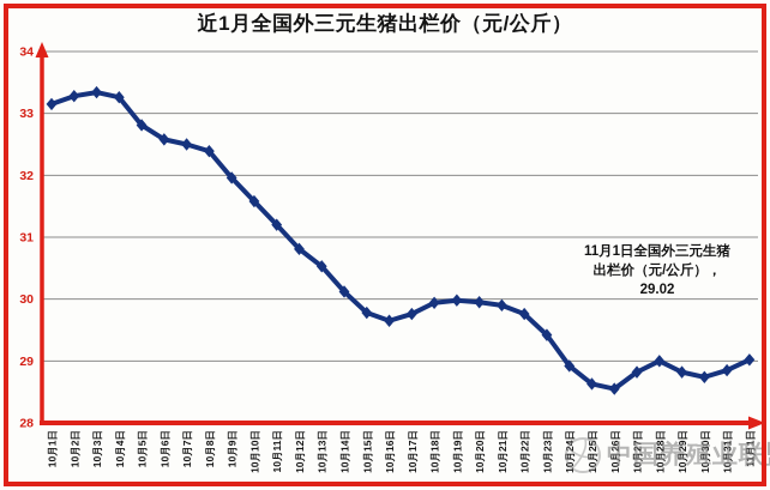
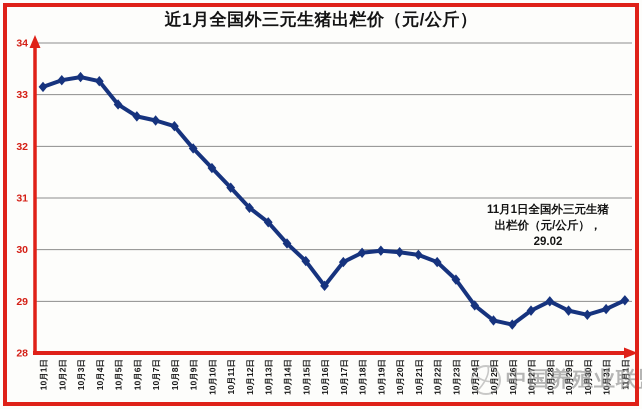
10月16日: 29.6 -> 29.3
